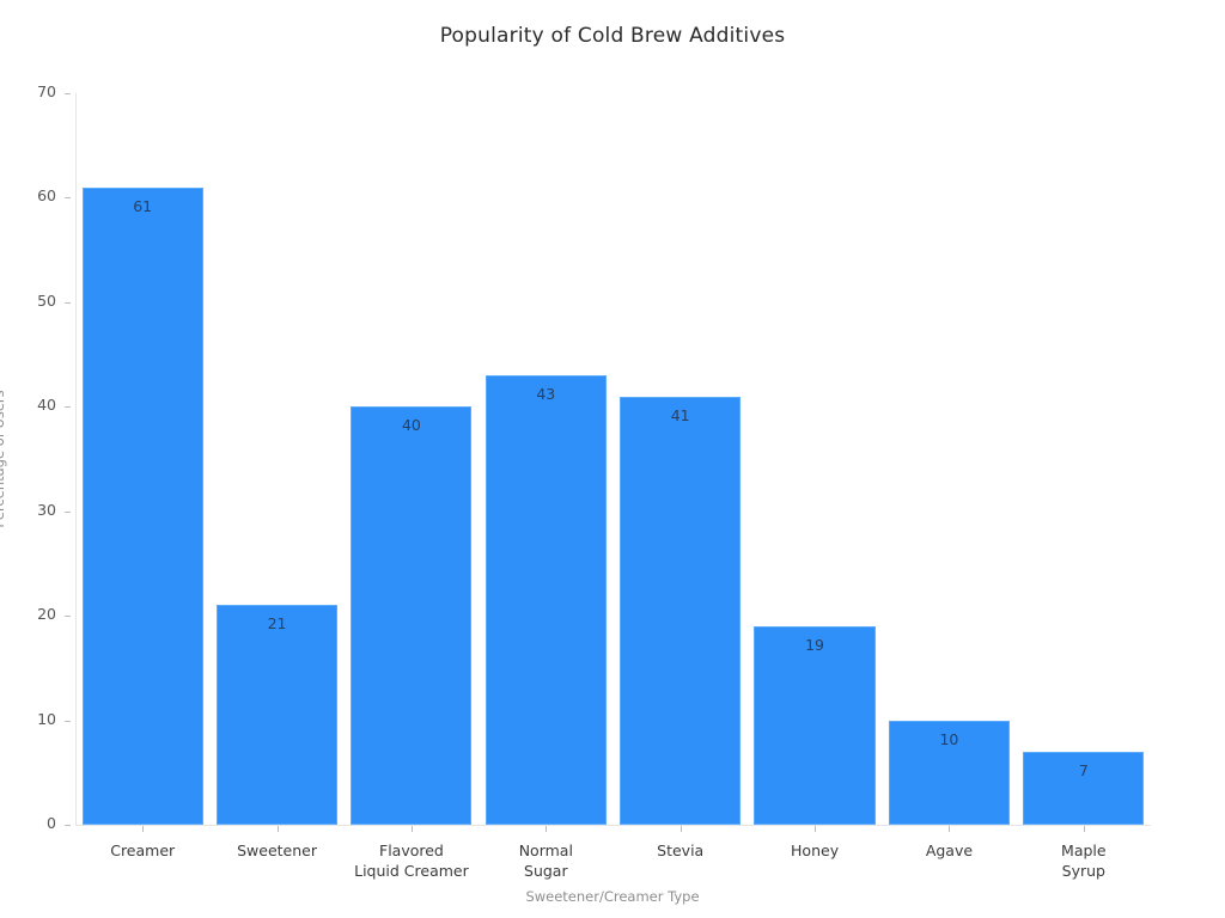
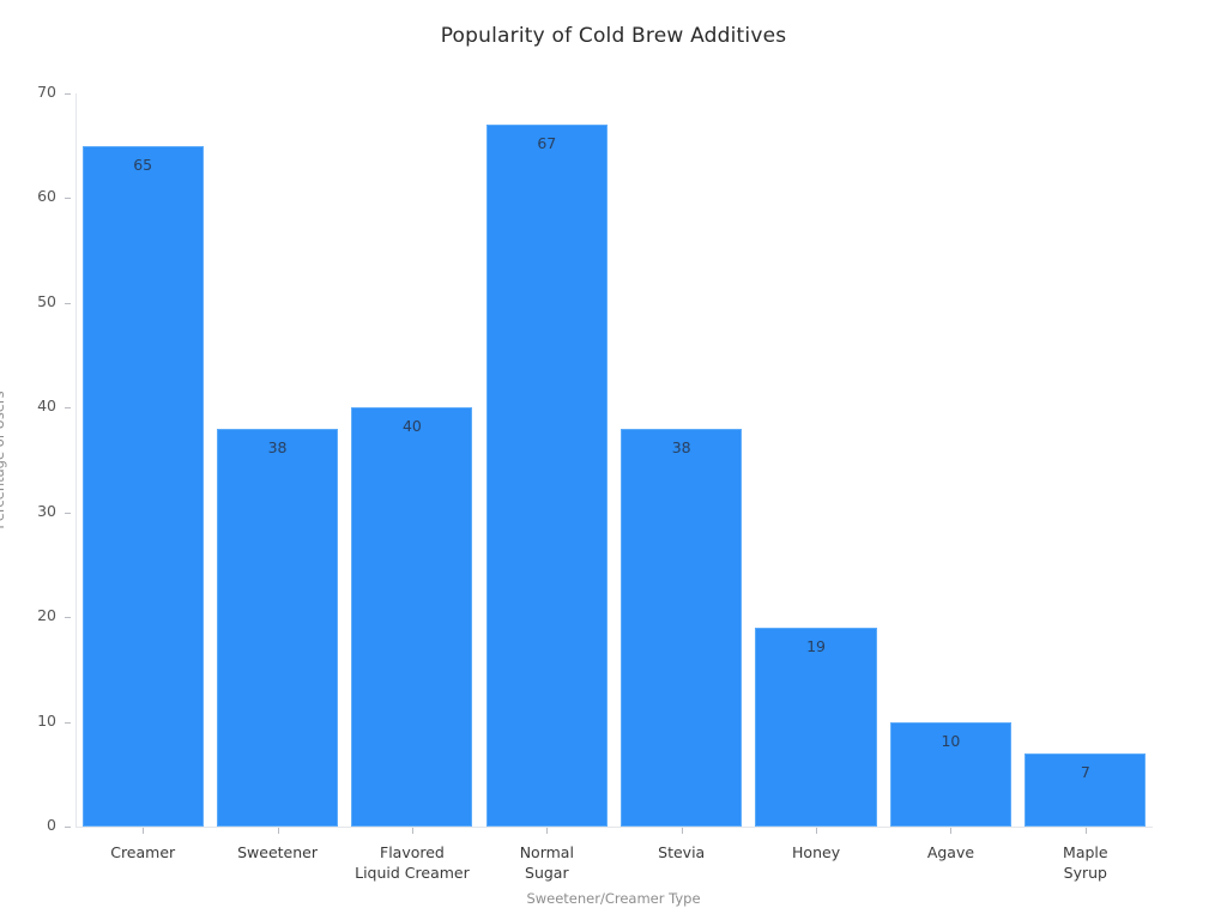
Creamer: 61 -> 65
Sweetener: 21 -> 38
Normal Sugar: 43 -> 67
Stevia: 41 -> 38
